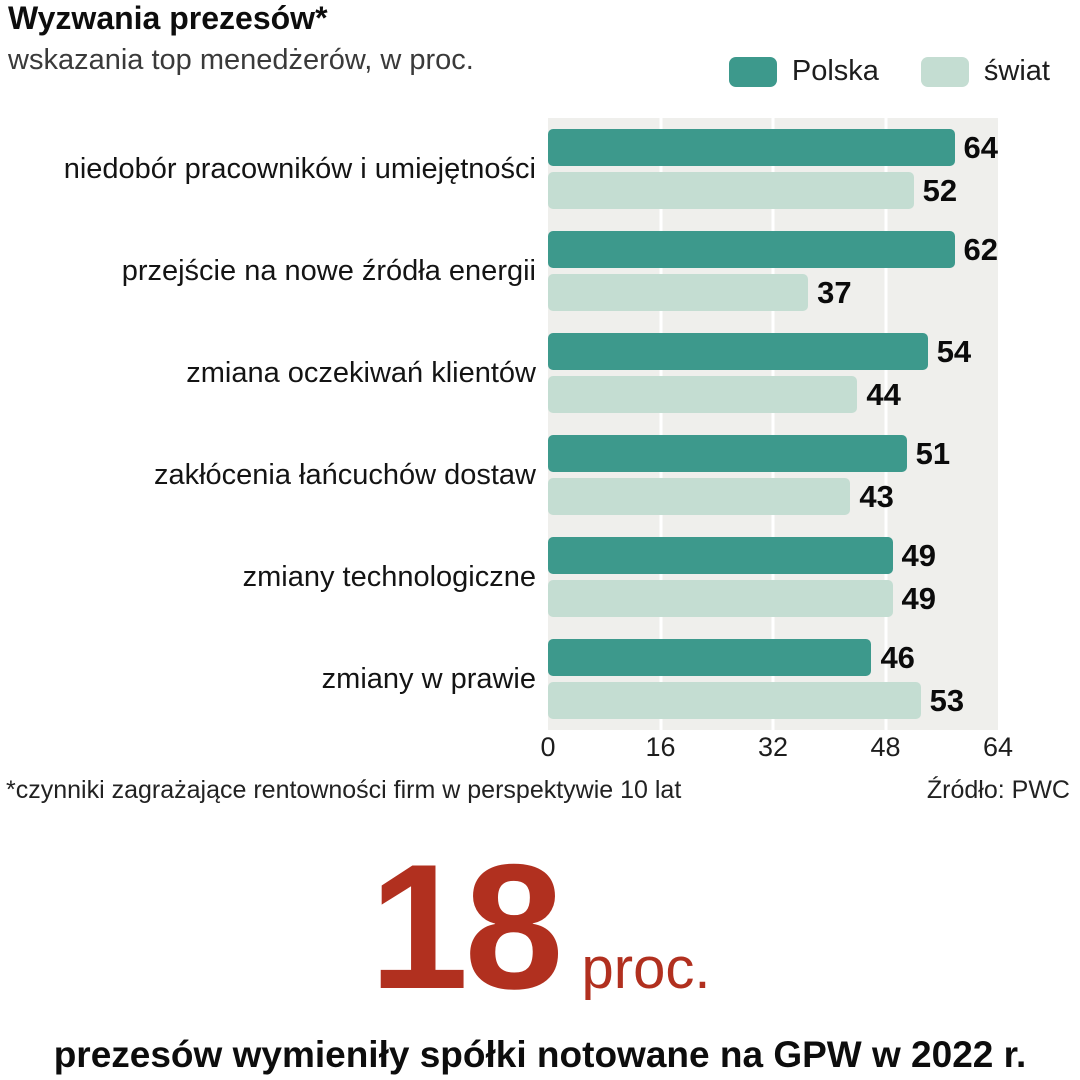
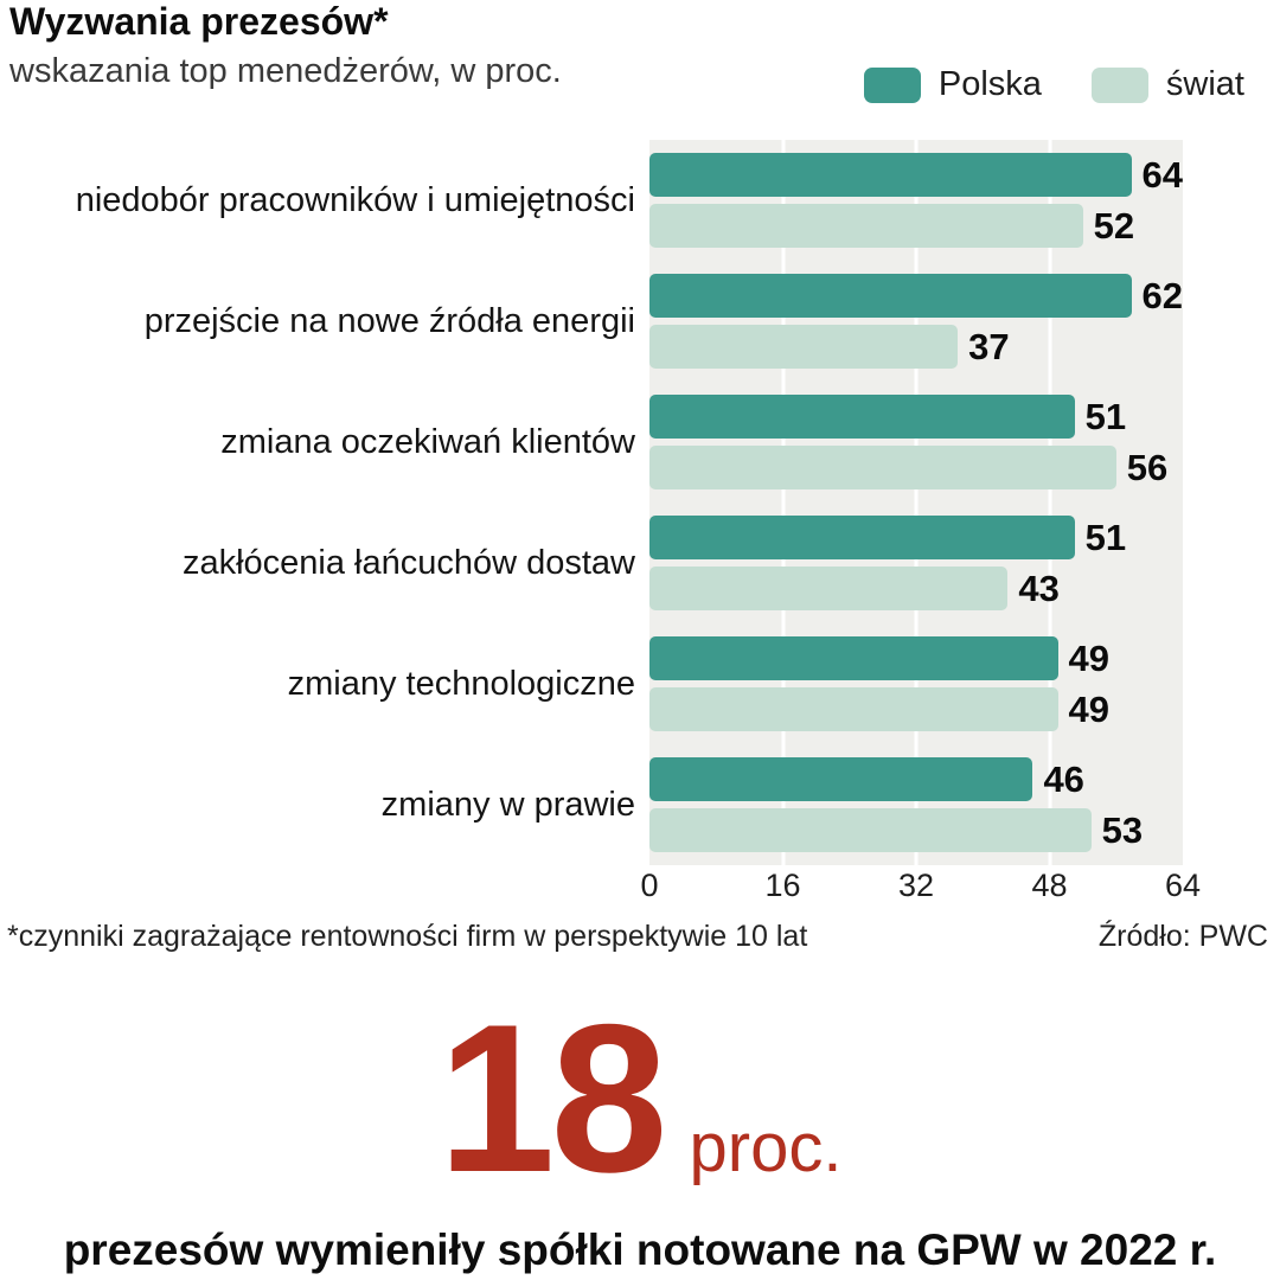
Polska/zmiana oczekiwań klientów: 54 -> 51
świat/zmiana oczekiwań klientów: 44 -> 56
